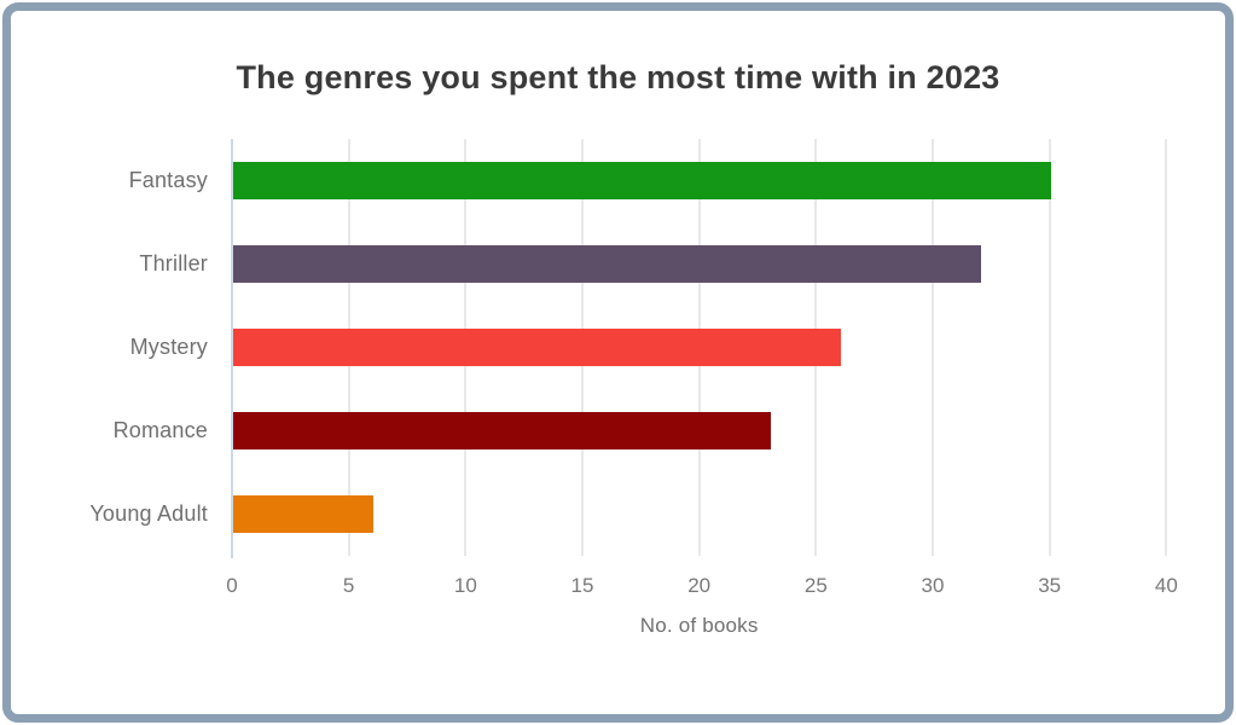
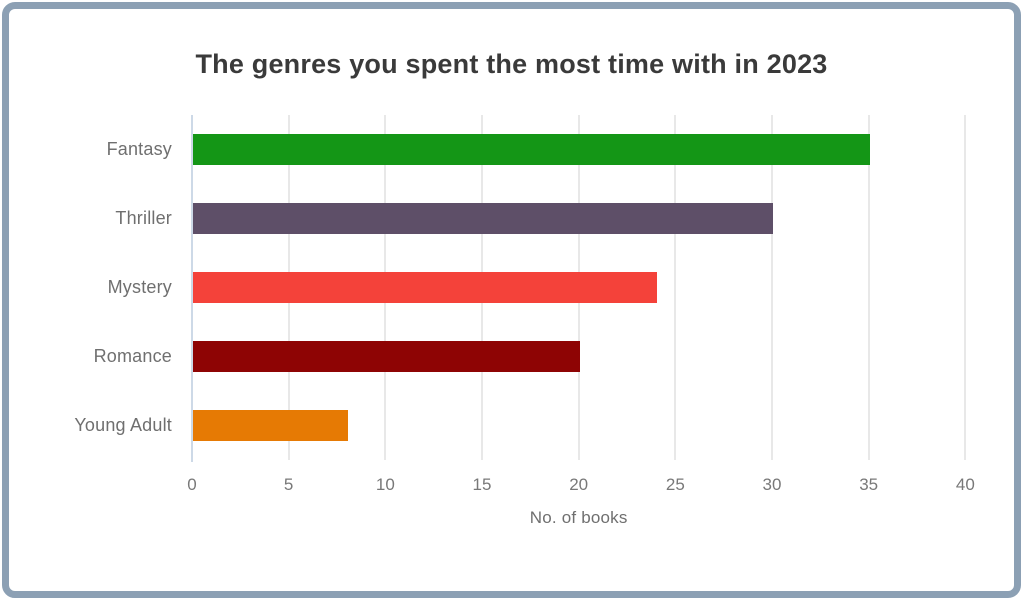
Thriller: 32 -> 30
Mystery: 26 -> 24
Romance: 23 -> 20
Young Adult: 6 -> 8
